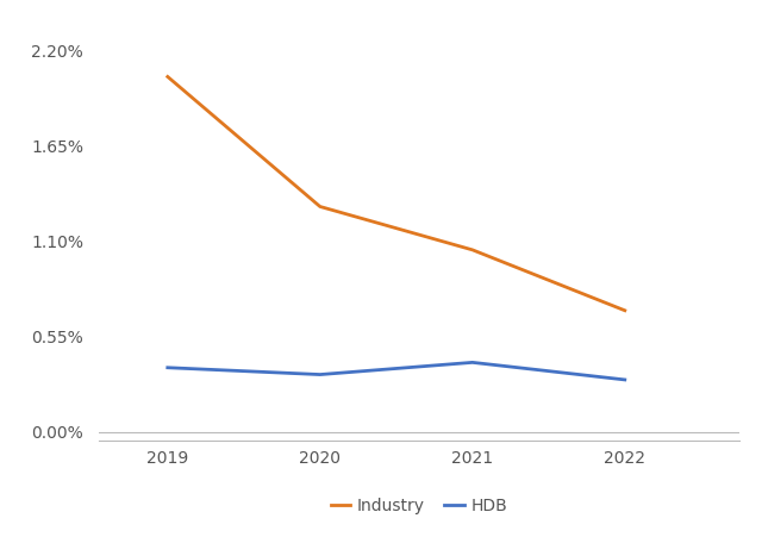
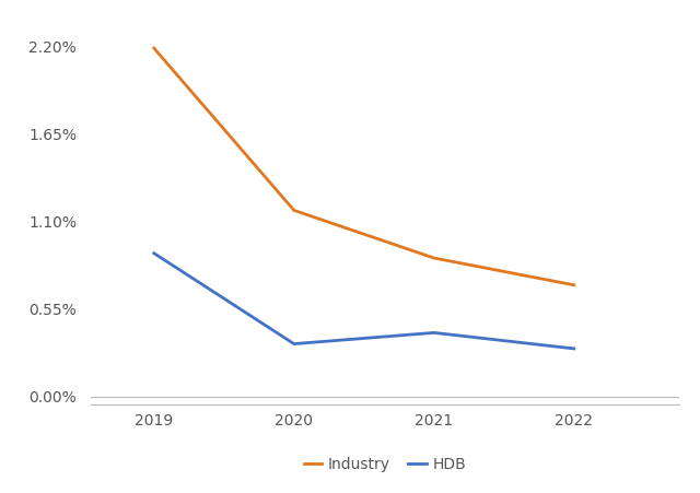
Industry/2019: 2.05% -> 2.19%
HDB/2019: 0.37% -> 0.90%
Industry/2020: 1.30% -> 1.17%
Industry/2021: 1.05% -> 0.87%
